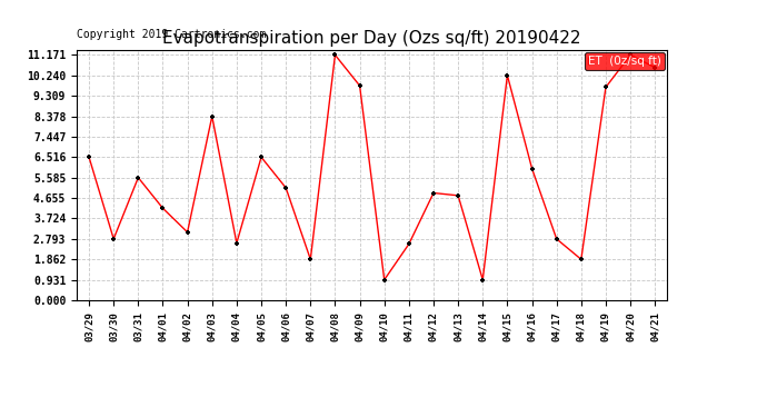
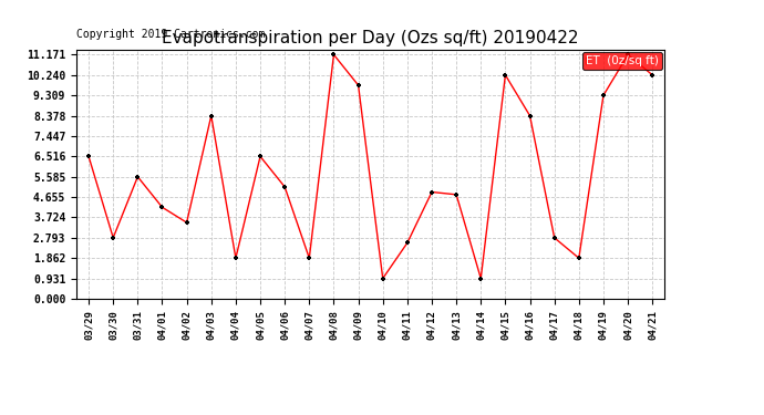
04/02: 3.1 -> 3.5
04/04: 2.6 -> 1.9
04/16: 6.0 -> 8.4
04/19: 9.7 -> 9.3
04/21: 10.6 -> 10.2
